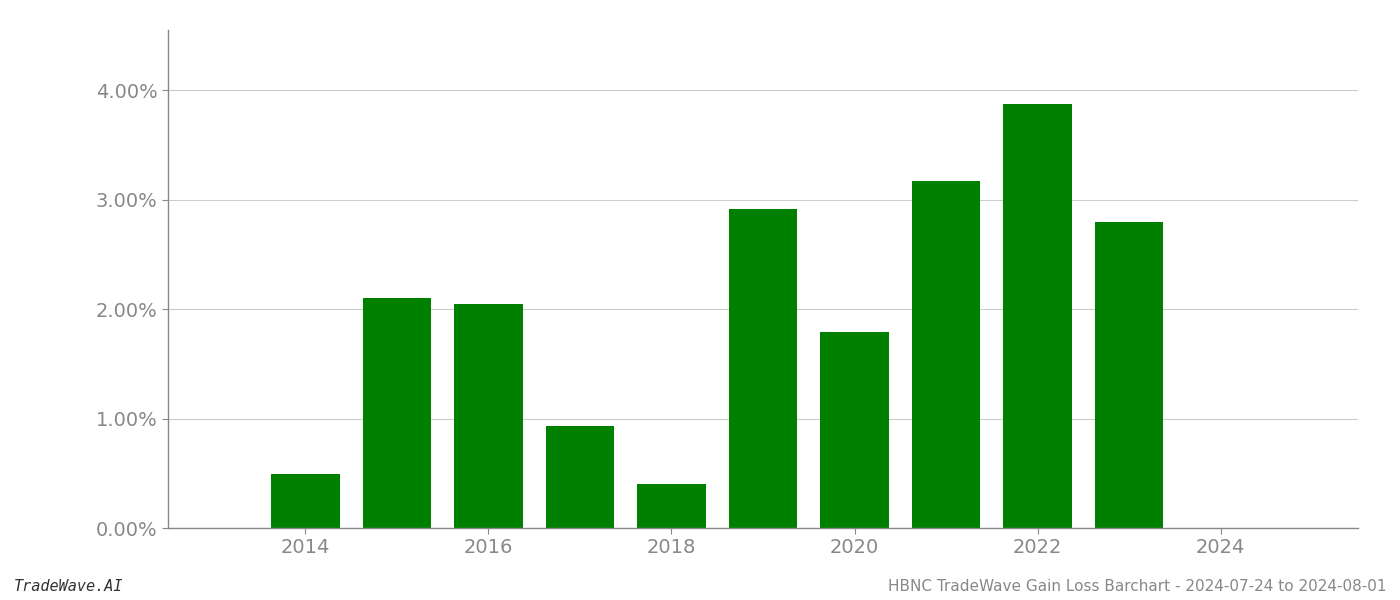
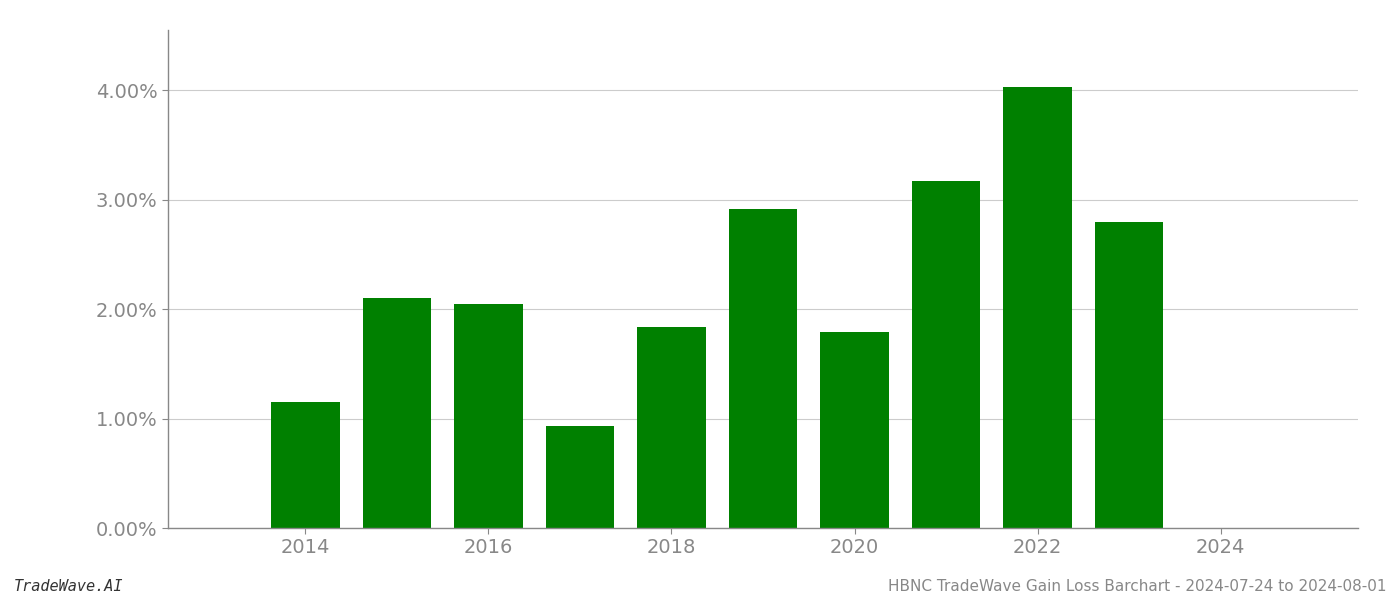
2014: 0.49% -> 1.15%
2018: 0.40% -> 1.84%
2022: 3.87% -> 4.03%
